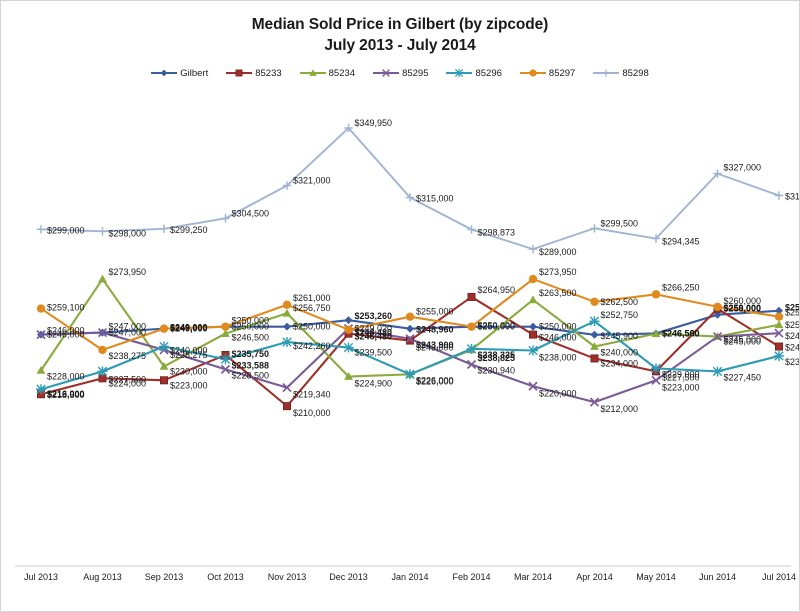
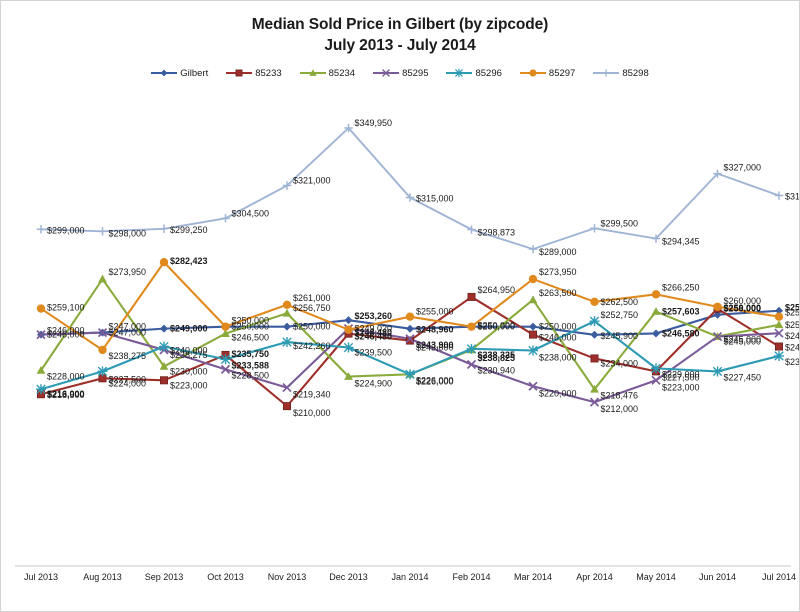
85297/Sep 2013: $249,000 -> $282,423
85234/Apr 2014: $240,000 -> $218,476
85234/May 2014: $246,500 -> $257,603
